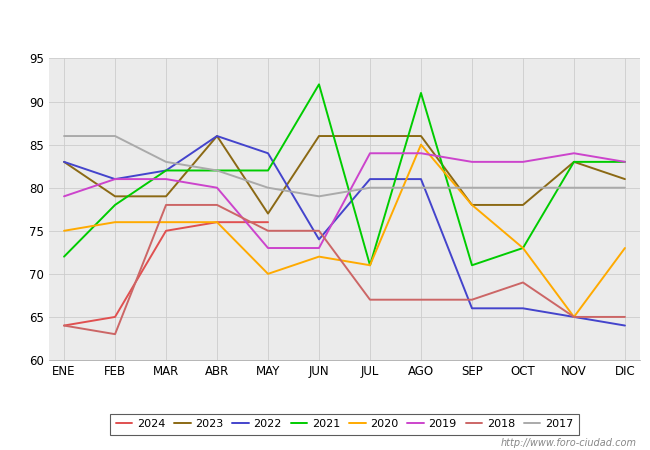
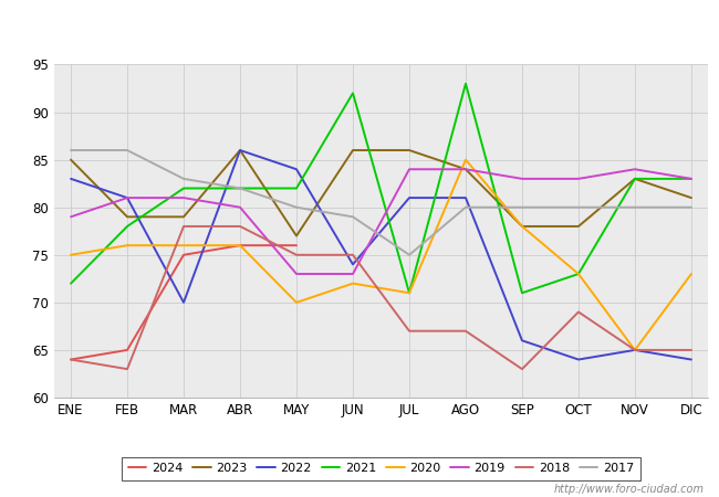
2023/ENE: 83 -> 85
2022/MAR: 82 -> 70
2017/JUL: 80 -> 75
2023/AGO: 86 -> 84
2021/AGO: 91 -> 93
2018/SEP: 67 -> 63
2022/OCT: 66 -> 64
